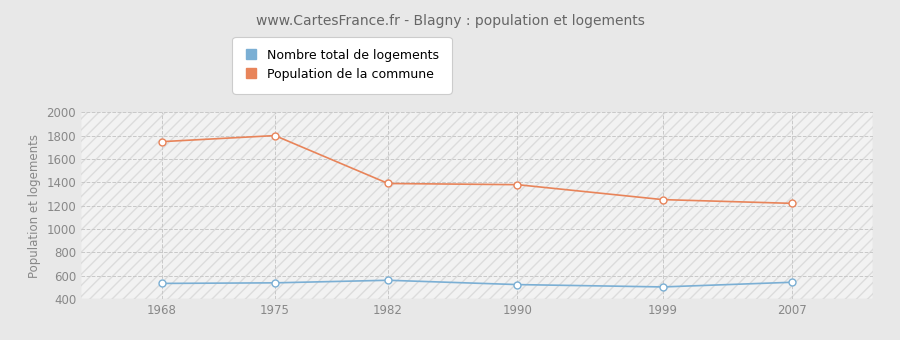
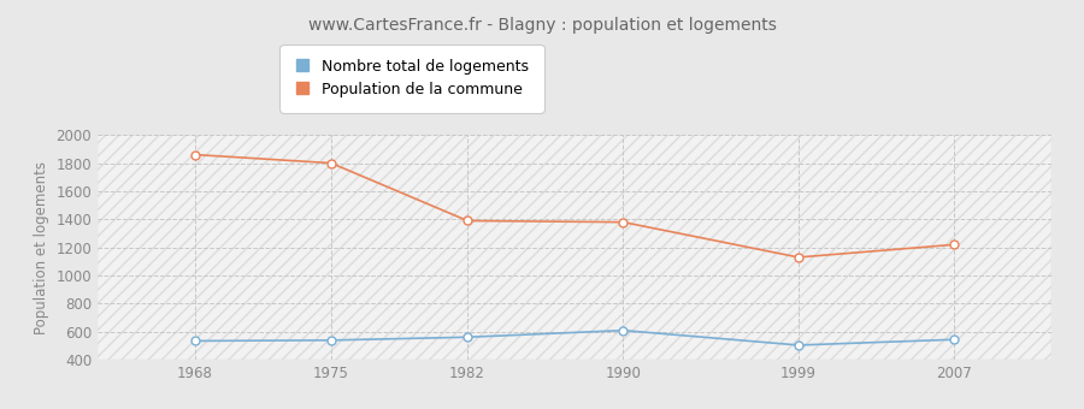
Population de la commune/1968: 1750 -> 1860
Nombre total de logements/1990: 520 -> 610
Population de la commune/1999: 1250 -> 1130
